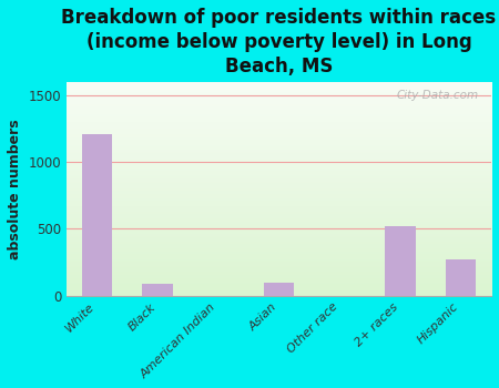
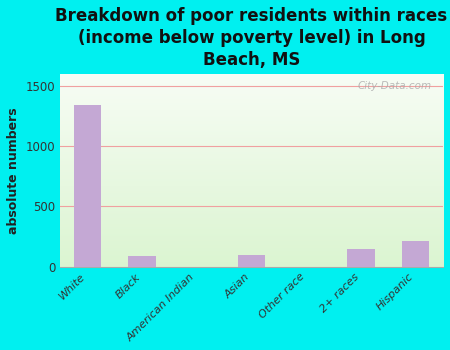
White: 1210 -> 1340
2+ races: 520 -> 150
Hispanic: 270 -> 210
